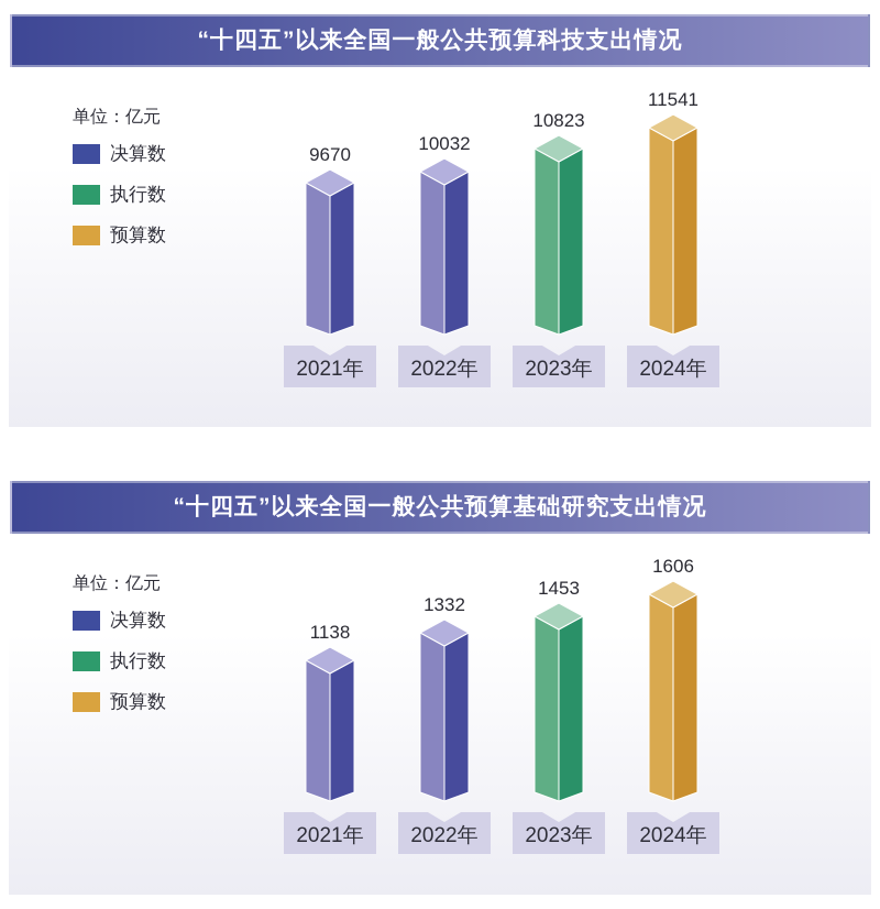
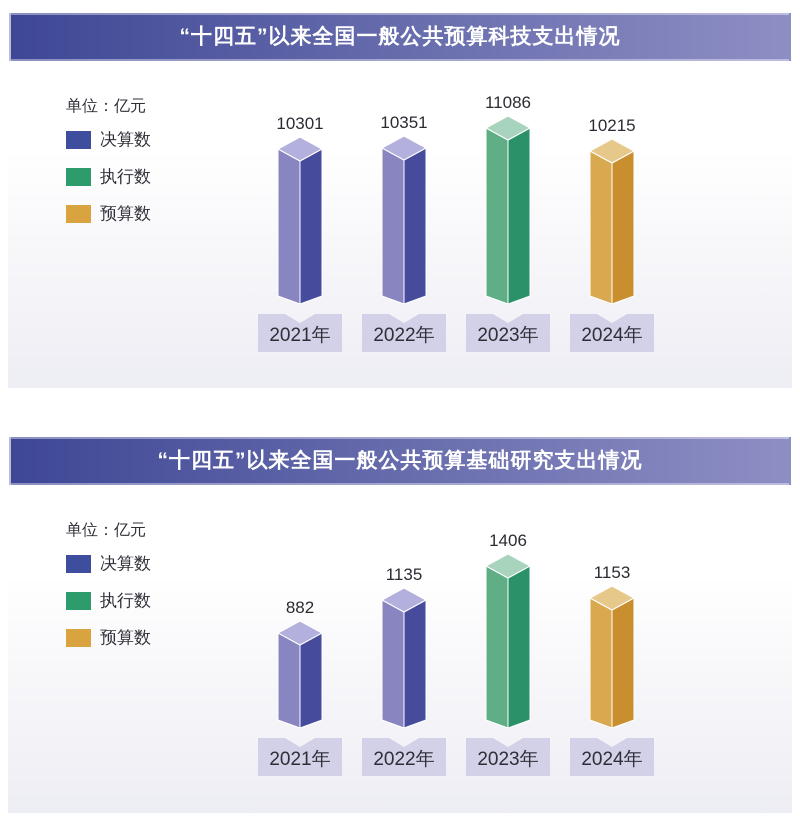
“十四五”以来全国一般公共预算科技支出情况/2021年: 9670 -> 10301
“十四五”以来全国一般公共预算科技支出情况/2022年: 10032 -> 10351
“十四五”以来全国一般公共预算科技支出情况/2023年: 10823 -> 11086
“十四五”以来全国一般公共预算科技支出情况/2024年: 11541 -> 10215
“十四五”以来全国一般公共预算基础研究支出情况/2021年: 1138 -> 882
“十四五”以来全国一般公共预算基础研究支出情况/2022年: 1332 -> 1135
“十四五”以来全国一般公共预算基础研究支出情况/2023年: 1453 -> 1406
“十四五”以来全国一般公共预算基础研究支出情况/2024年: 1606 -> 1153
